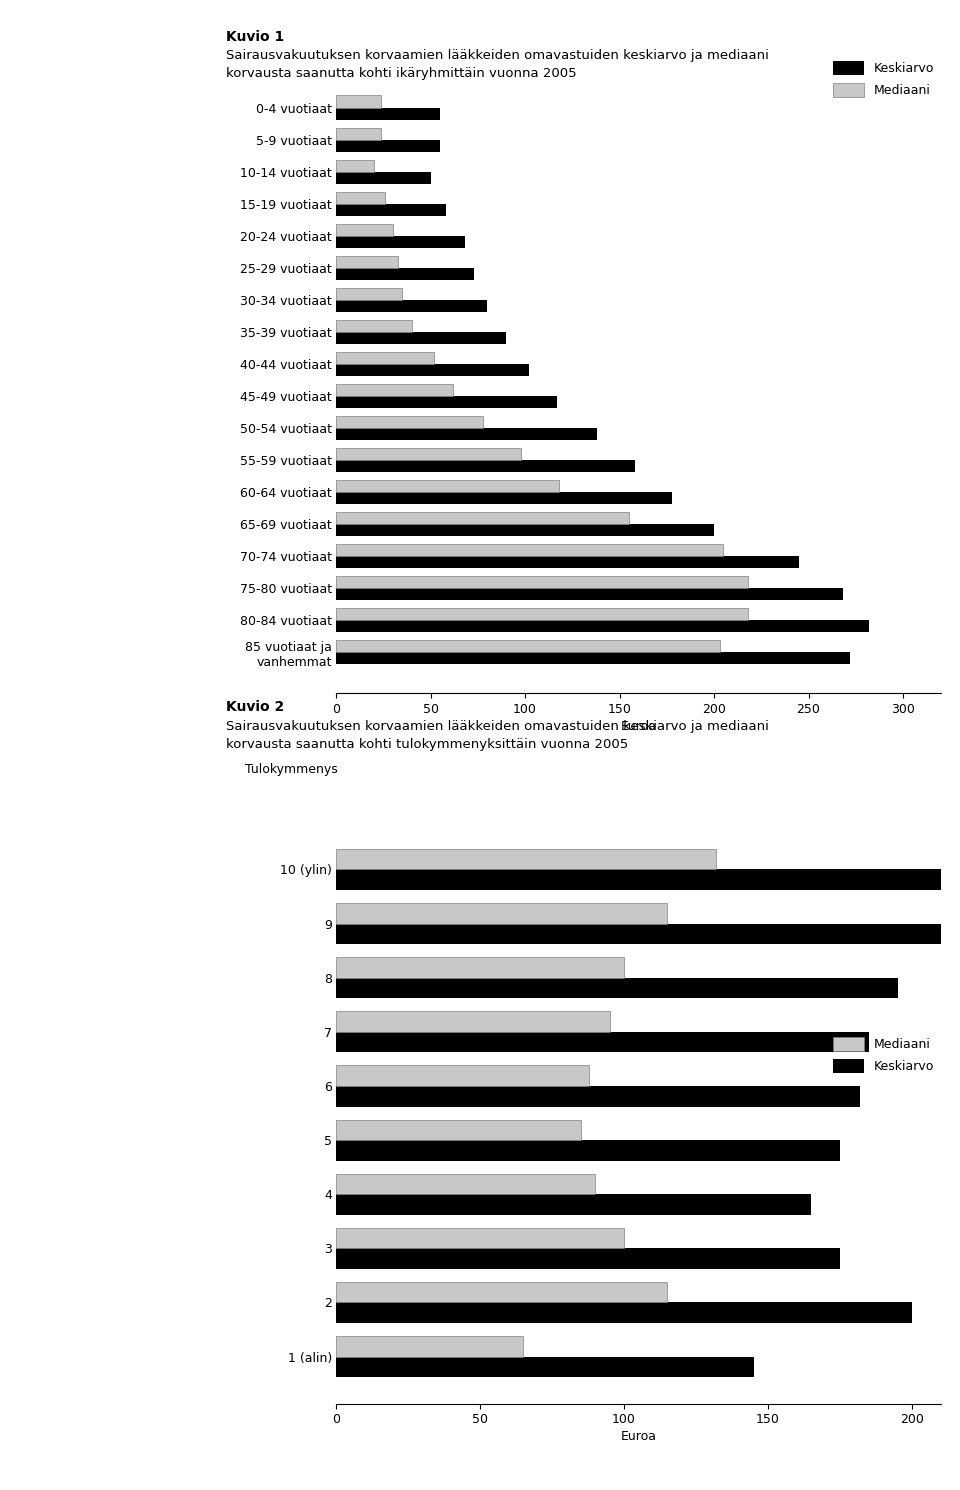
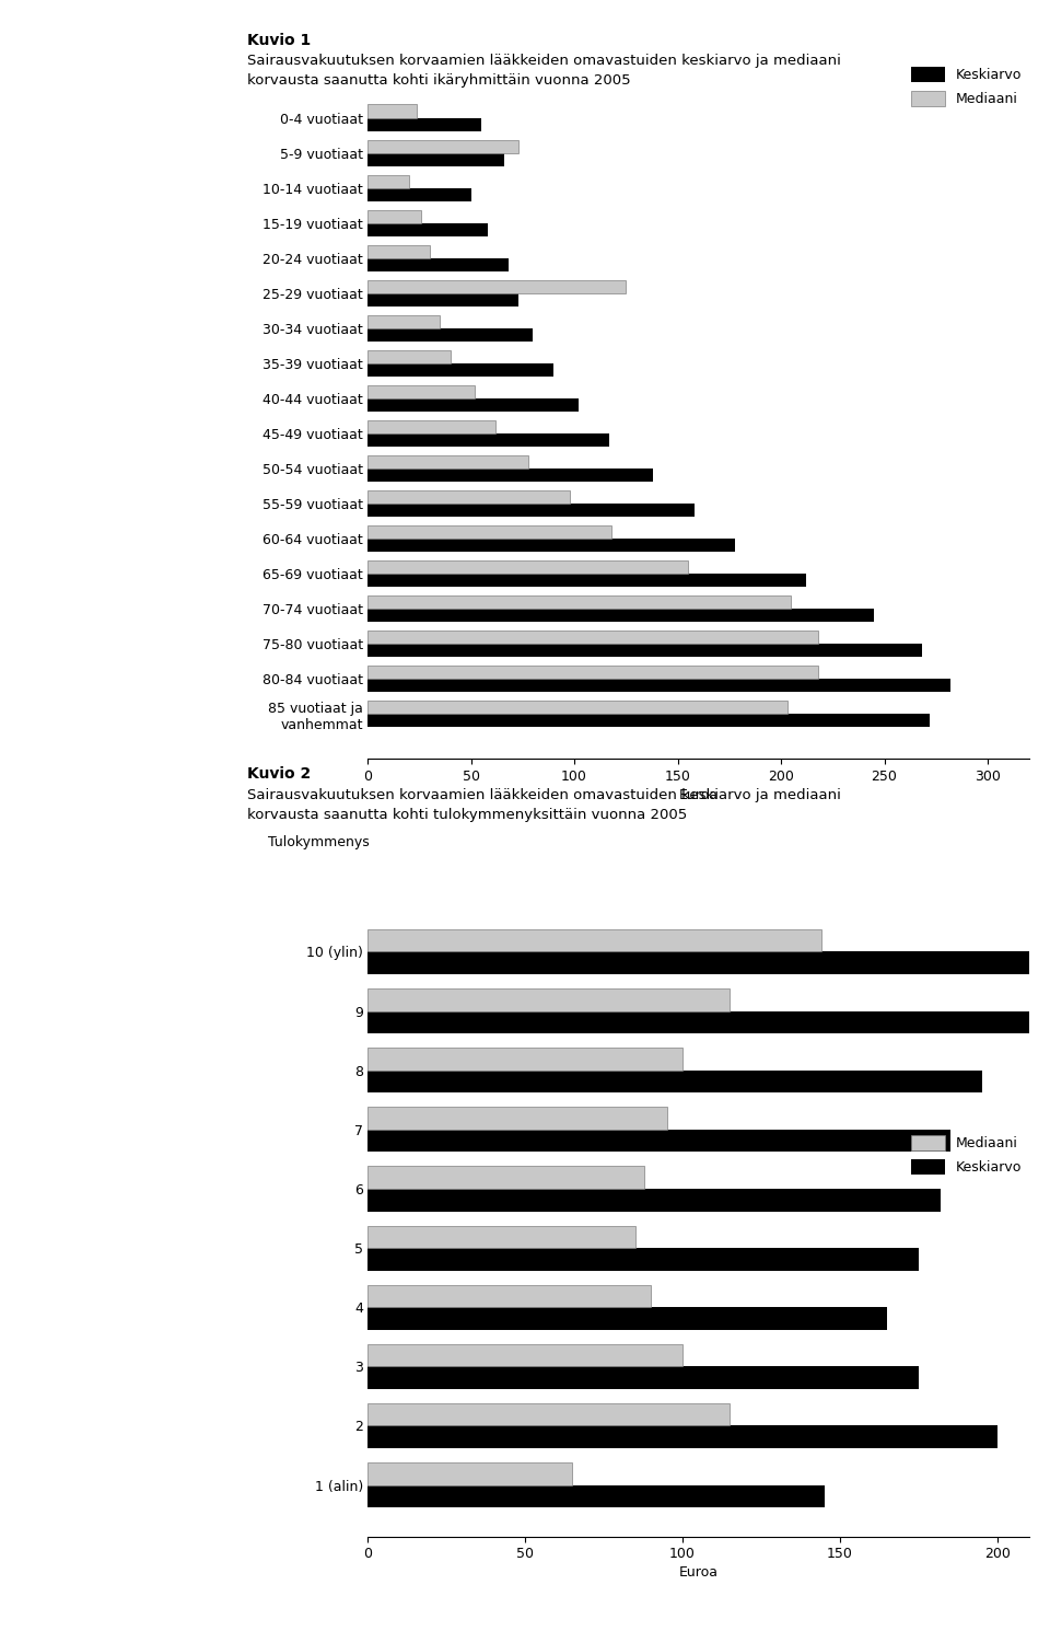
Mediaani/5-9 vuotiaat: 24 -> 73
Keskiarvo/5-9 vuotiaat: 55 -> 66
Mediaani/25-29 vuotiaat: 33 -> 125
Keskiarvo/65-69 vuotiaat: 200 -> 212
Mediaani/10 (ylin): 132 -> 144
